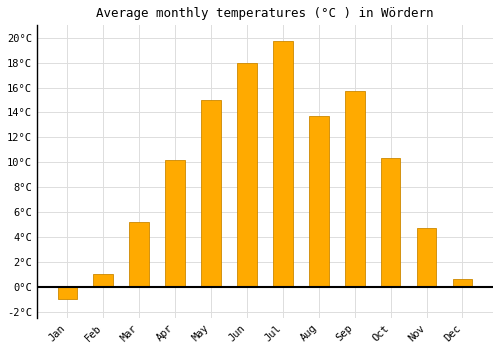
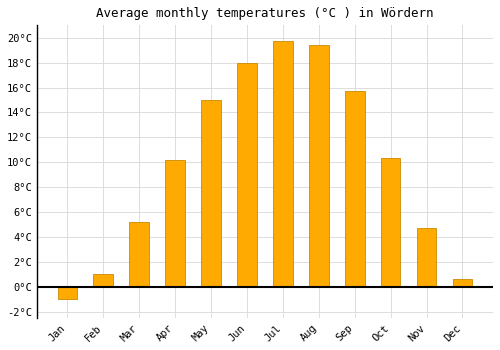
Aug: 13.7°C -> 19.4°C
